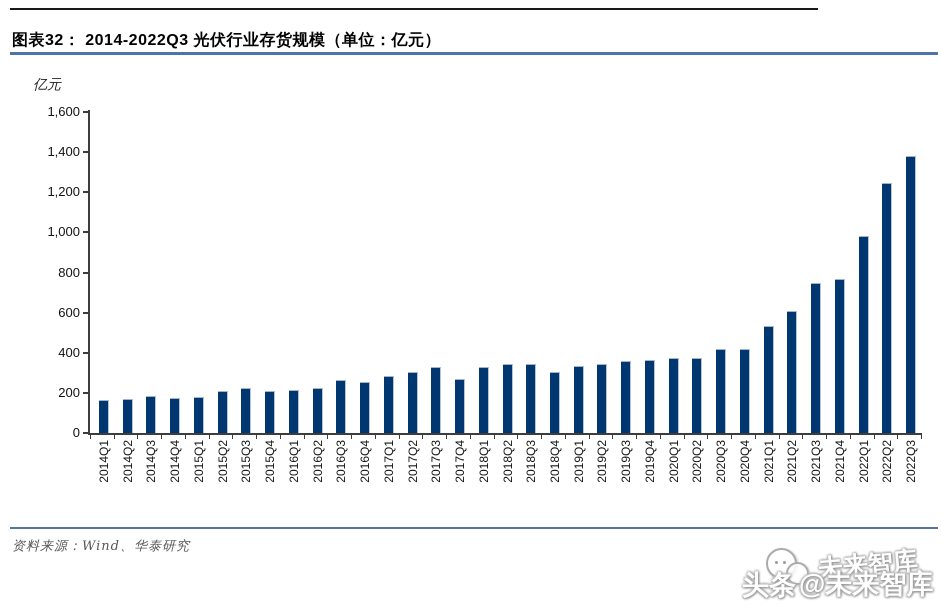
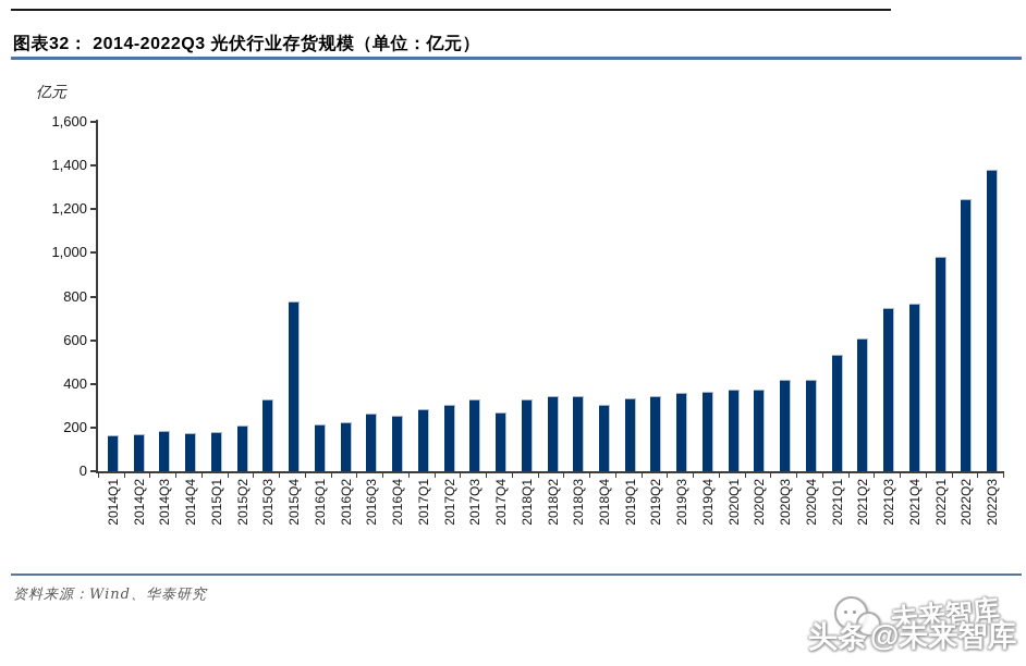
2015Q3: 220 -> 330
2015Q4: 210 -> 780
